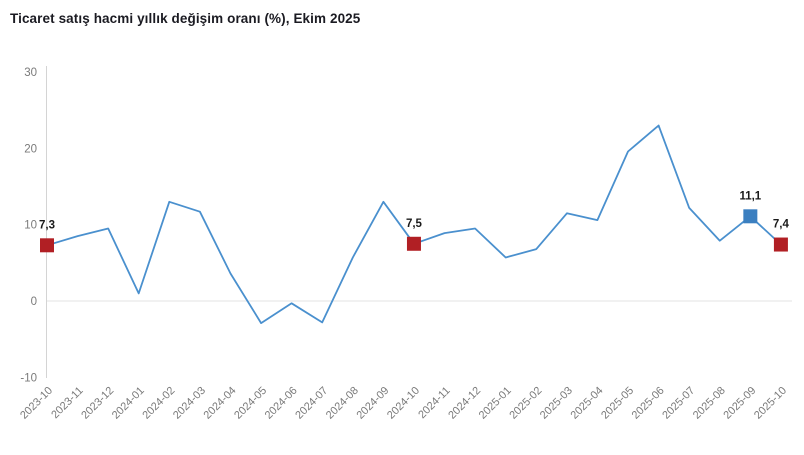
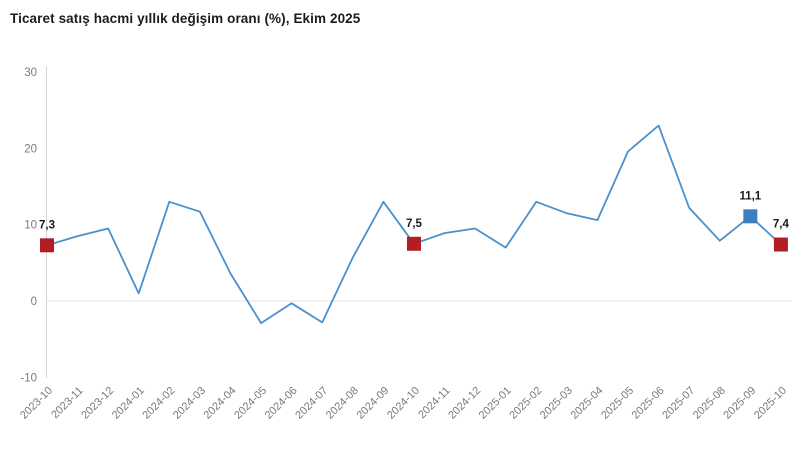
2025-01: 6 -> 7
2025-02: 7 -> 13
